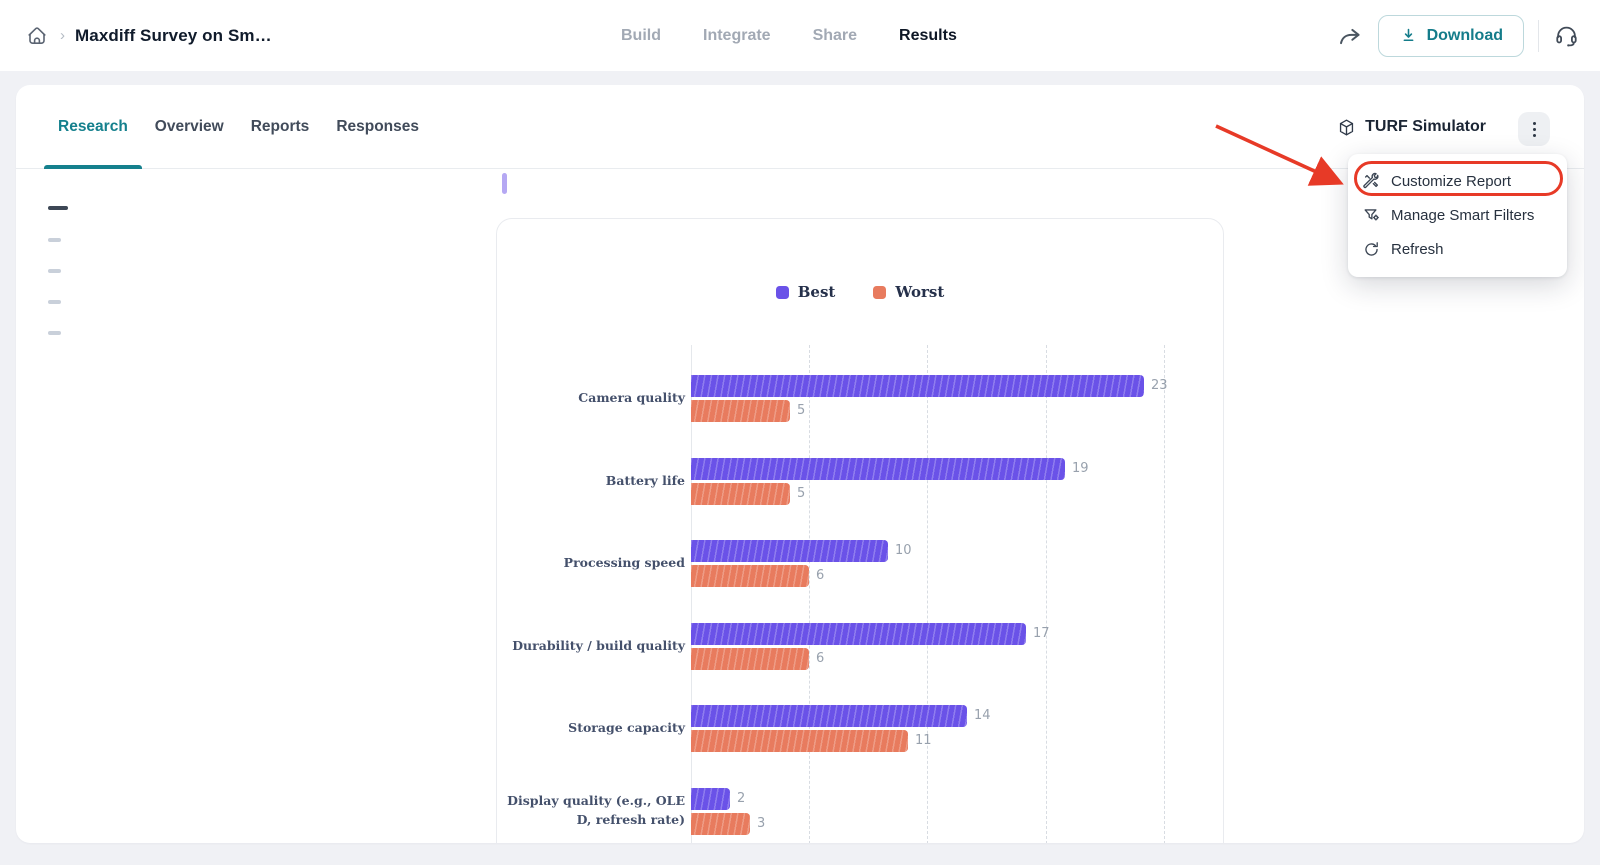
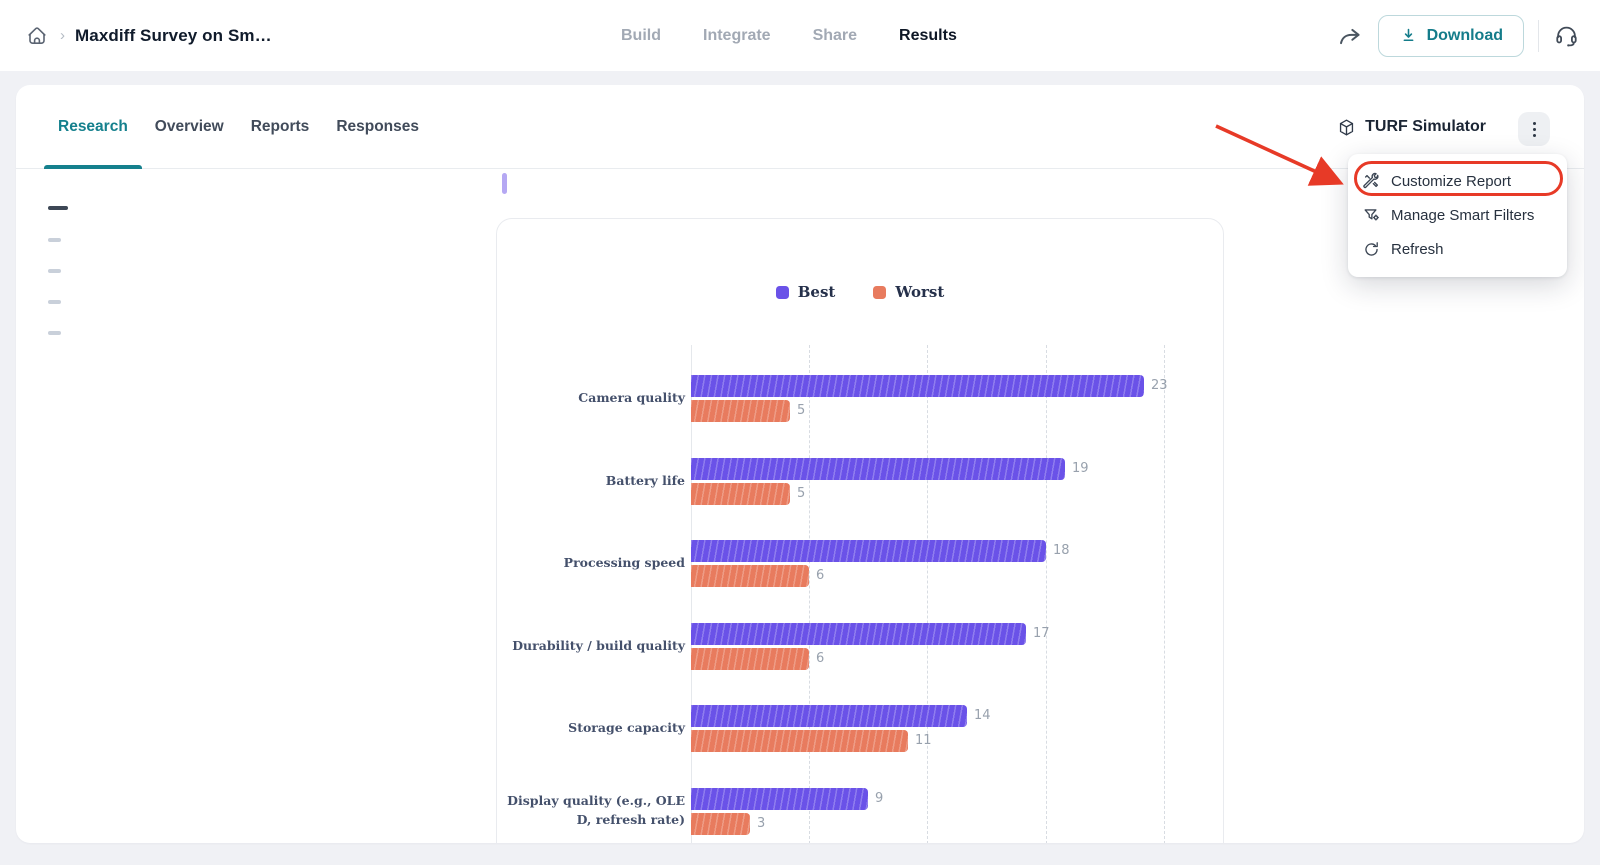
Best/Processing speed: 10 -> 18
Best/Display quality (e.g., OLED, refresh rate): 2 -> 9
